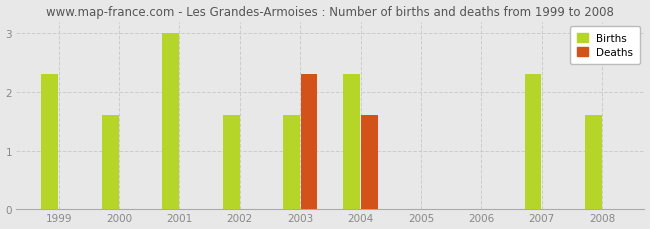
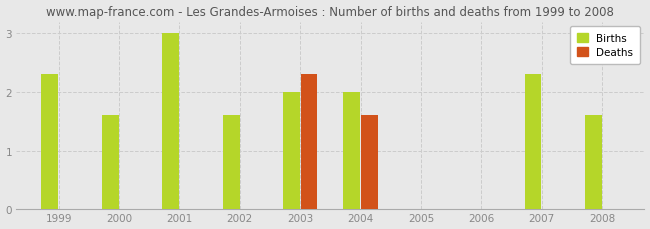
Births/2003: 1.6 -> 2.0
Births/2004: 2.3 -> 2.0
